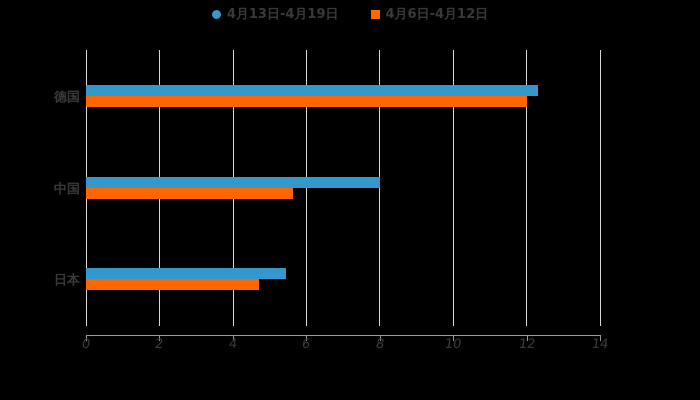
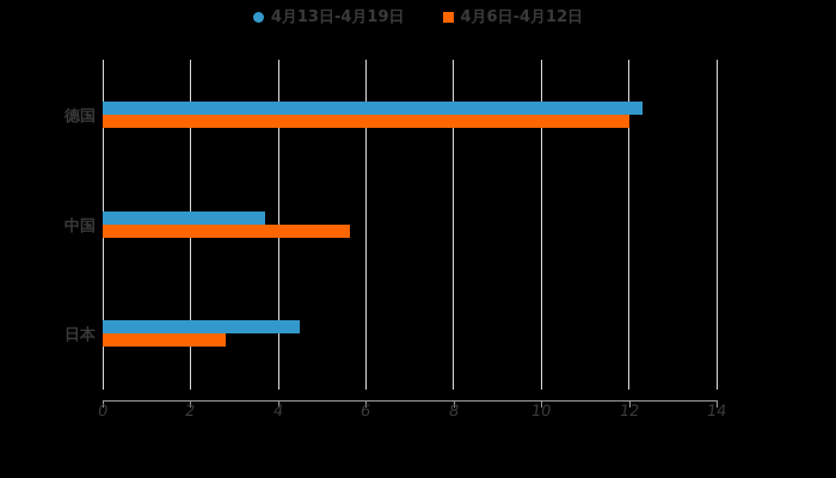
4月13日-4月19日/中国: 8.0 -> 3.7
4月13日-4月19日/日本: 5.5 -> 4.5
4月6日-4月12日/日本: 4.7 -> 2.8
